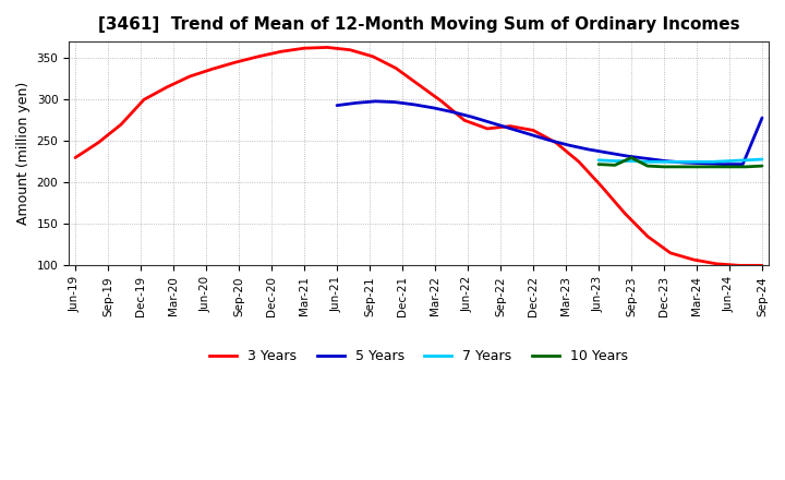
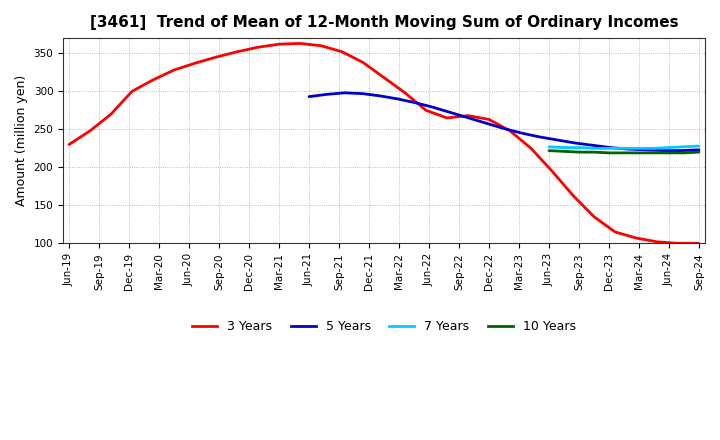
10 Years/Sep-23: 230 -> 220
5 Years/Sep-24: 278 -> 223
